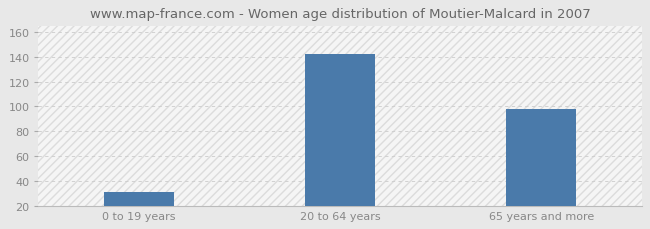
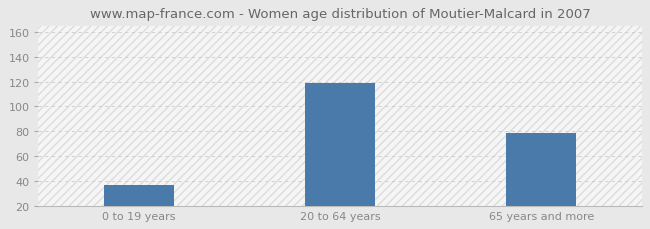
0 to 19 years: 31 -> 37
20 to 64 years: 142 -> 119
65 years and more: 98 -> 79
